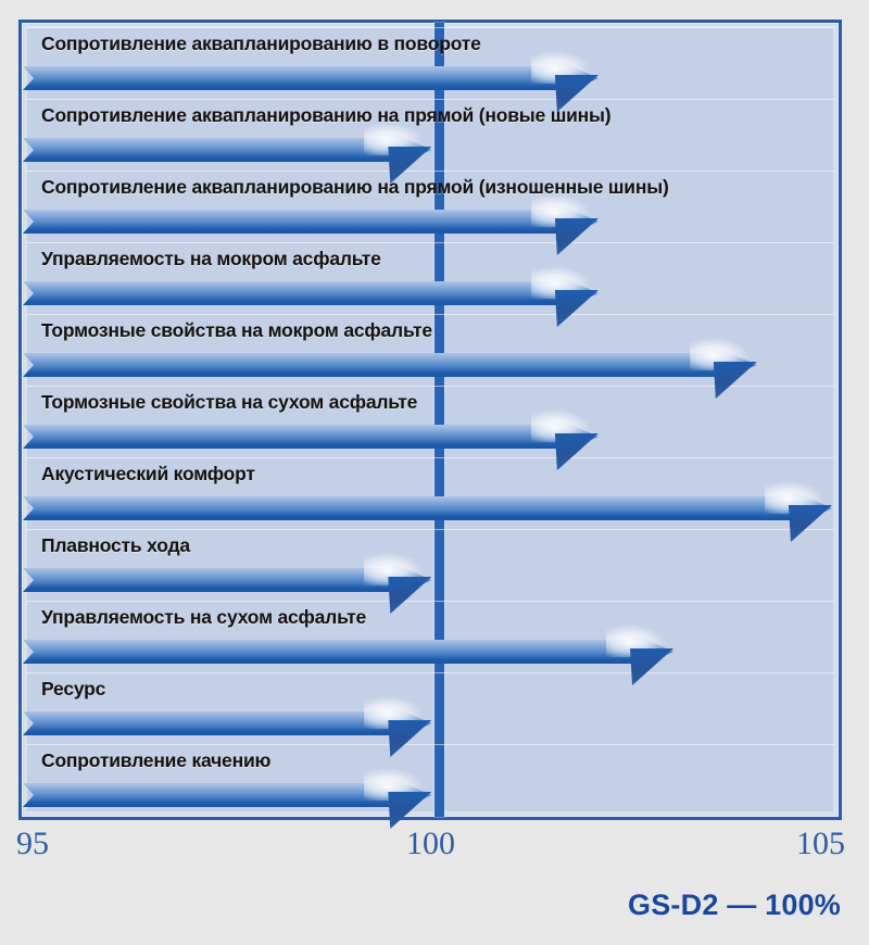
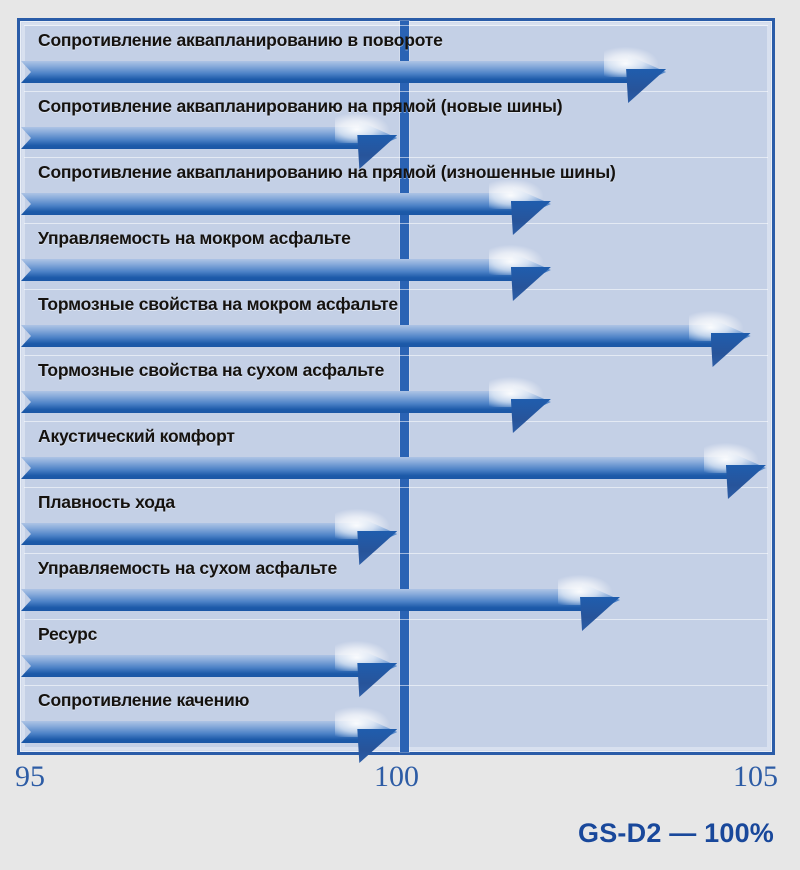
Сопротивление аквапланированию в повороте: 101.9 -> 103.4
Тормозные свойства на мокром асфальте: 103.8 -> 104.5
